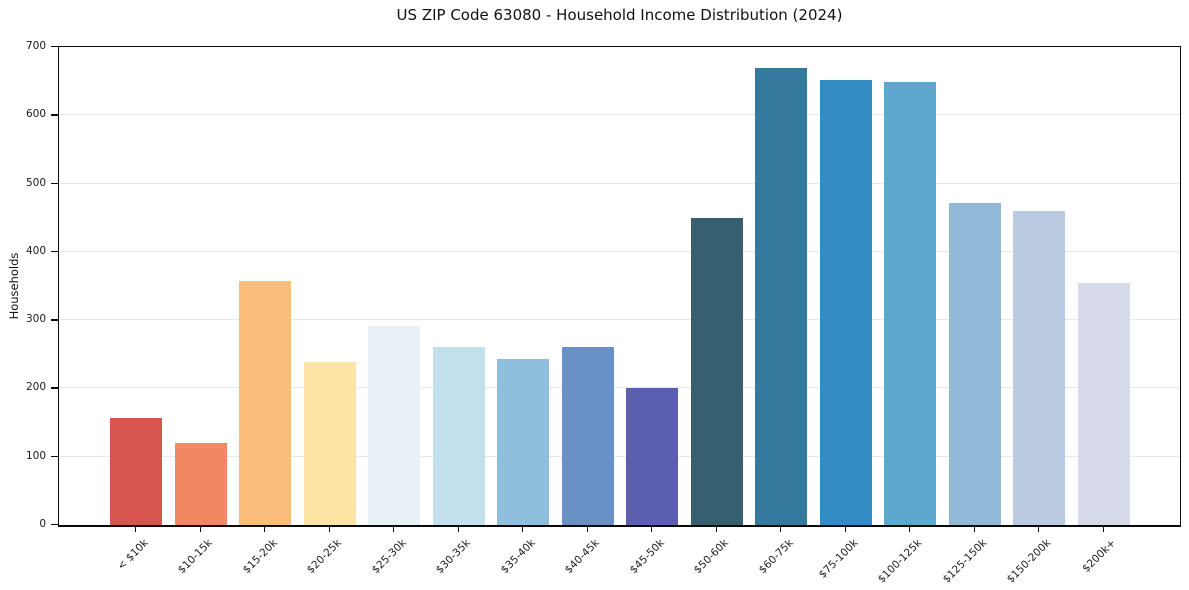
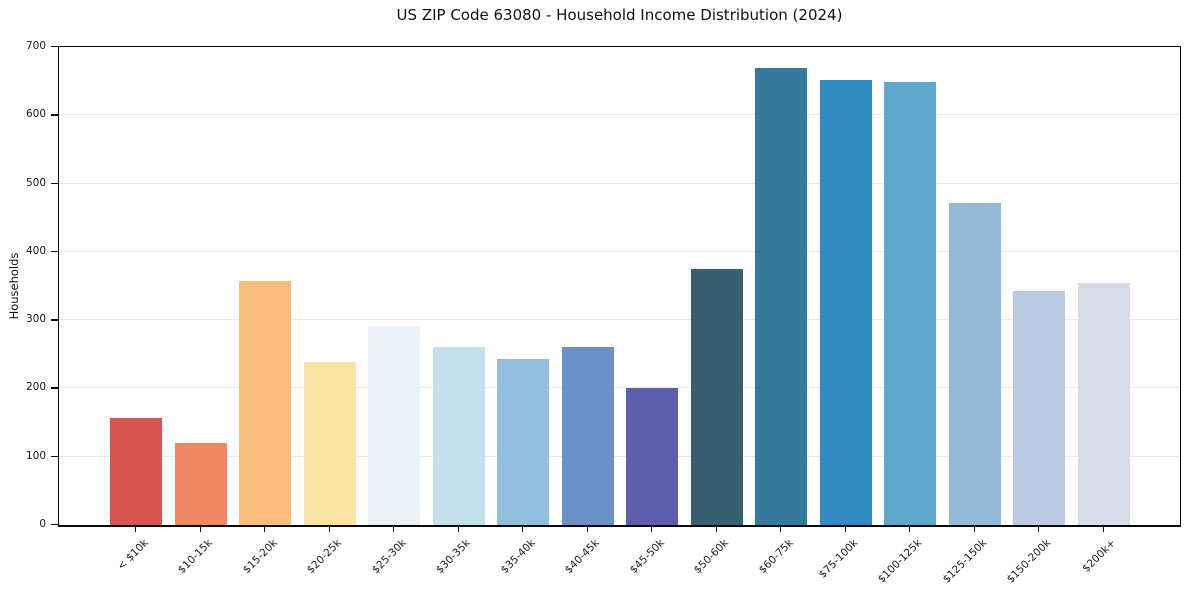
$50-60k: 450 -> 380
$150-200k: 460 -> 340
